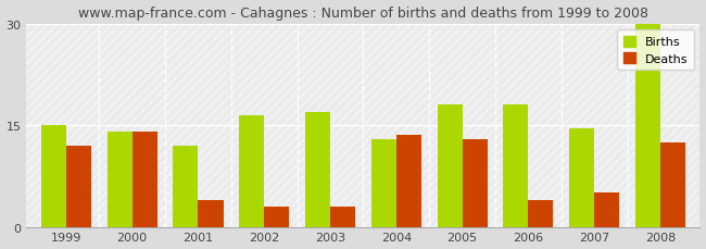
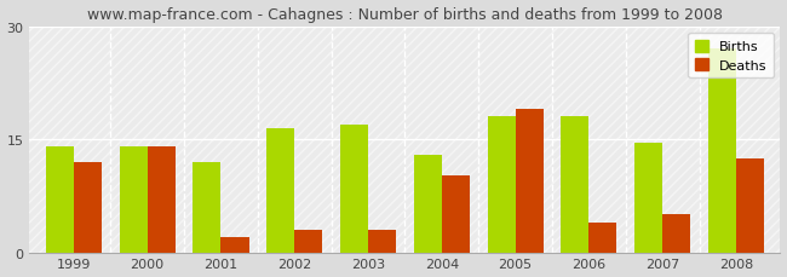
Births/1999: 15.0 -> 14.0
Deaths/2001: 4.0 -> 2.0
Deaths/2004: 13.5 -> 10.2
Deaths/2005: 13.0 -> 19.0
Births/2008: 30.0 -> 27.0
